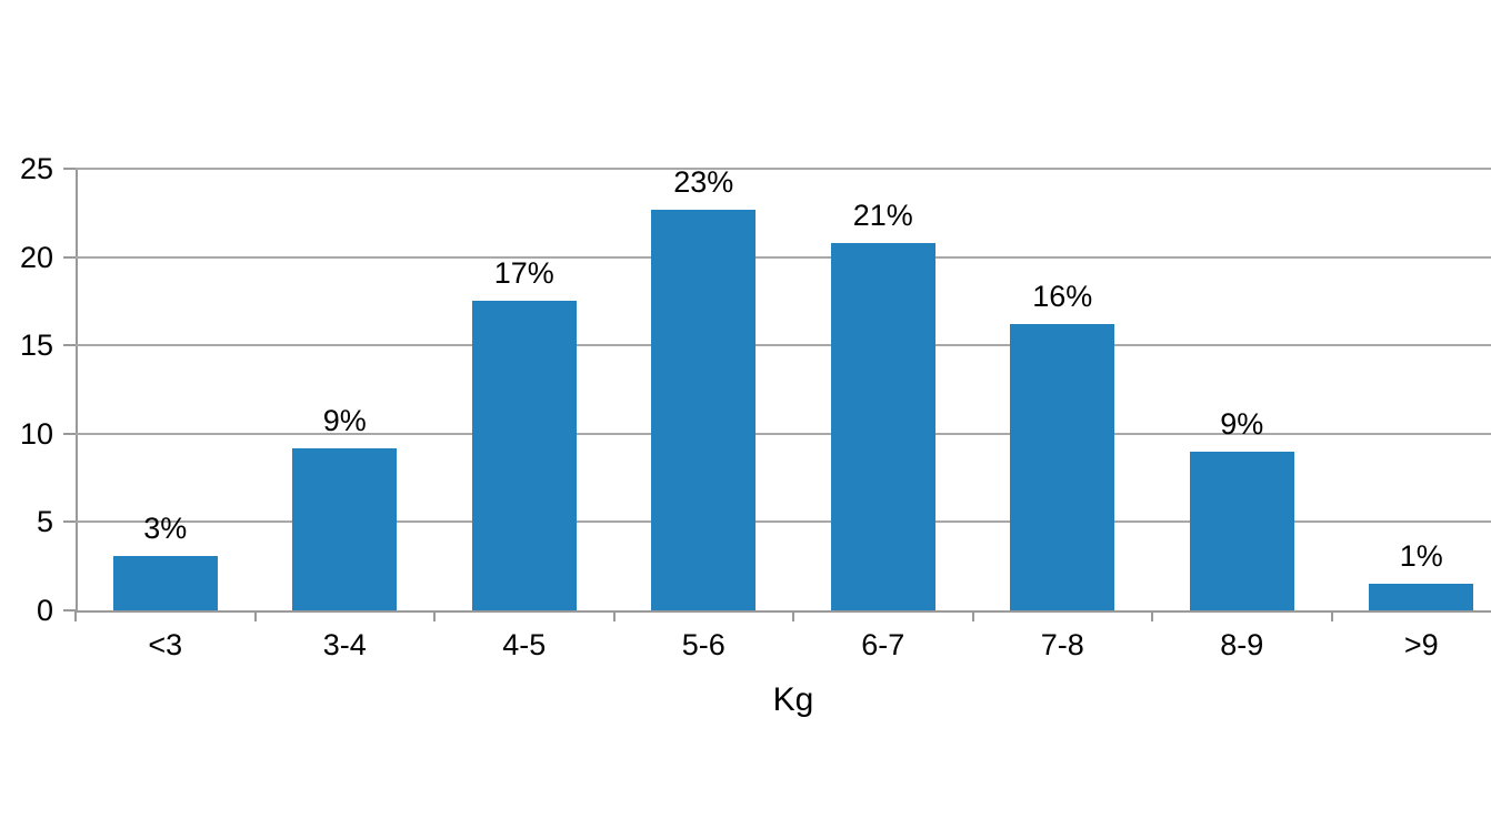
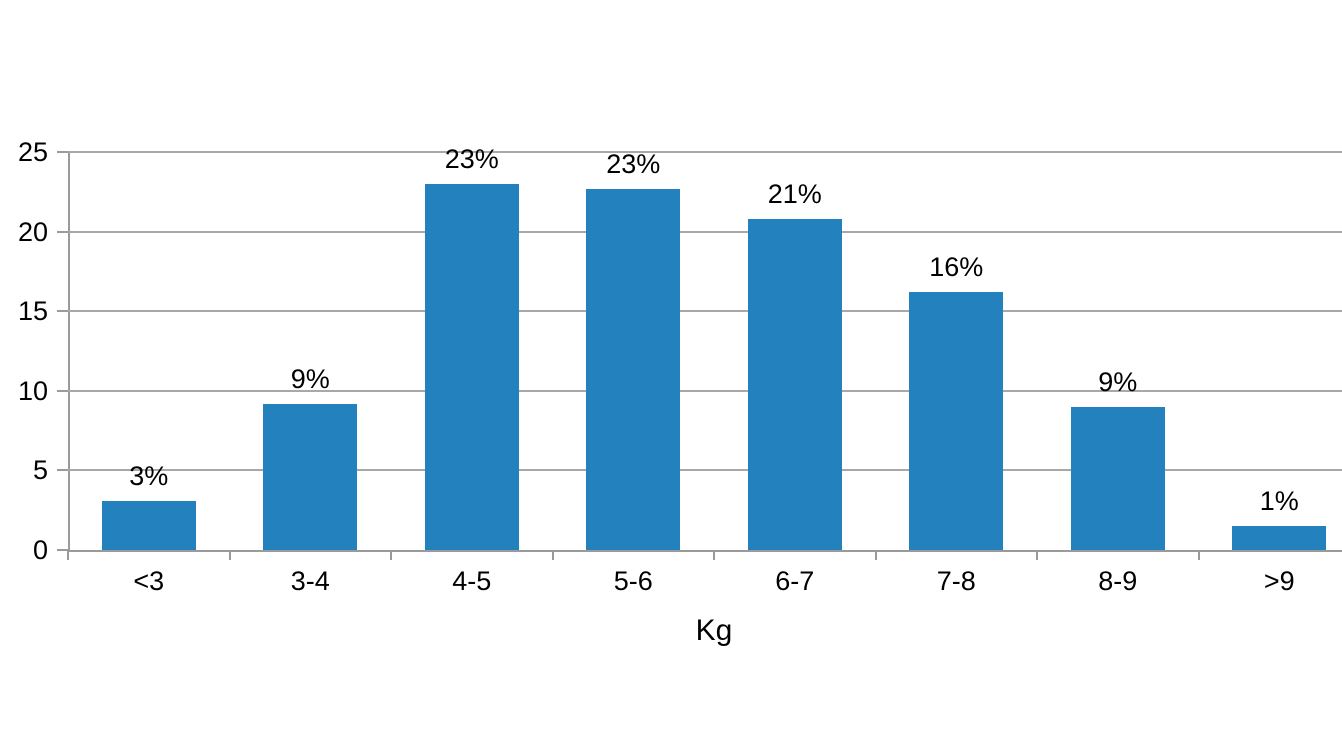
4-5: 17% -> 23%
